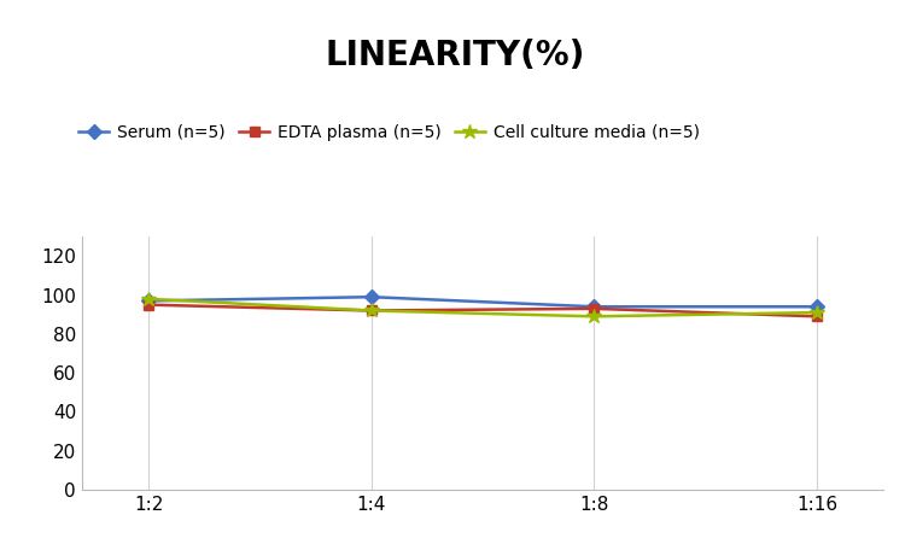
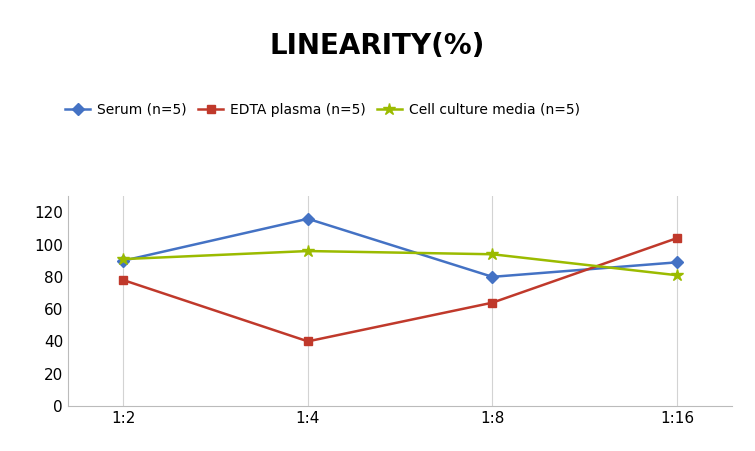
Serum (n=5)/1:2: 97 -> 90
EDTA plasma (n=5)/1:2: 95 -> 78
Cell culture media (n=5)/1:2: 98 -> 91
Serum (n=5)/1:4: 99 -> 116
EDTA plasma (n=5)/1:4: 92 -> 40
Cell culture media (n=5)/1:4: 92 -> 96
Serum (n=5)/1:8: 94 -> 80
EDTA plasma (n=5)/1:8: 93 -> 64
Cell culture media (n=5)/1:8: 89 -> 94
Serum (n=5)/1:16: 94 -> 89
EDTA plasma (n=5)/1:16: 89 -> 104
Cell culture media (n=5)/1:16: 91 -> 81
